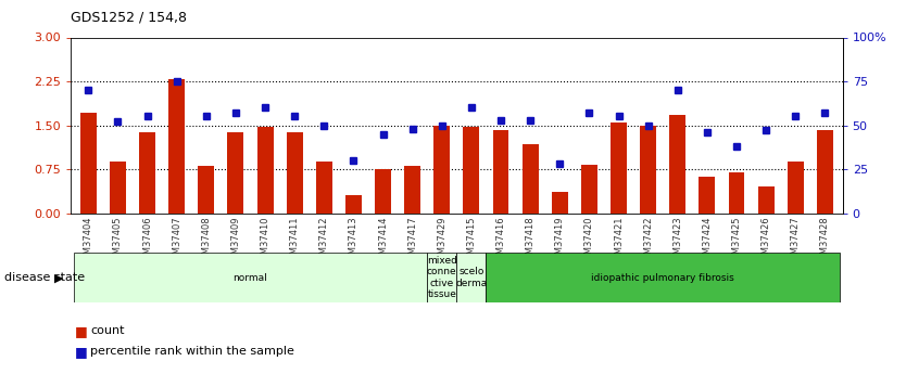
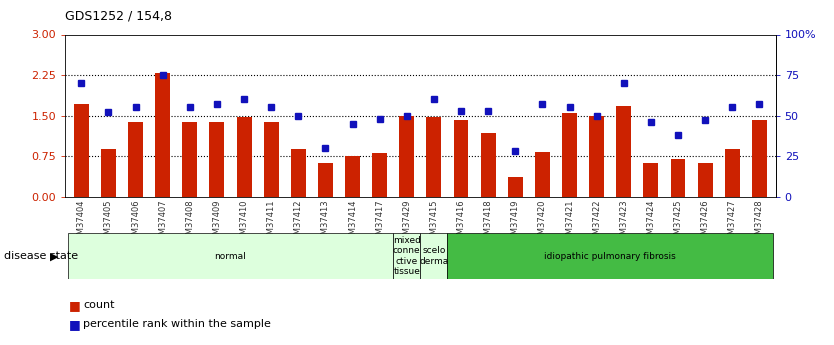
GSM37408: 0.80 -> 1.38
GSM37413: 0.30 -> 0.62
GSM37426: 0.46 -> 0.62
